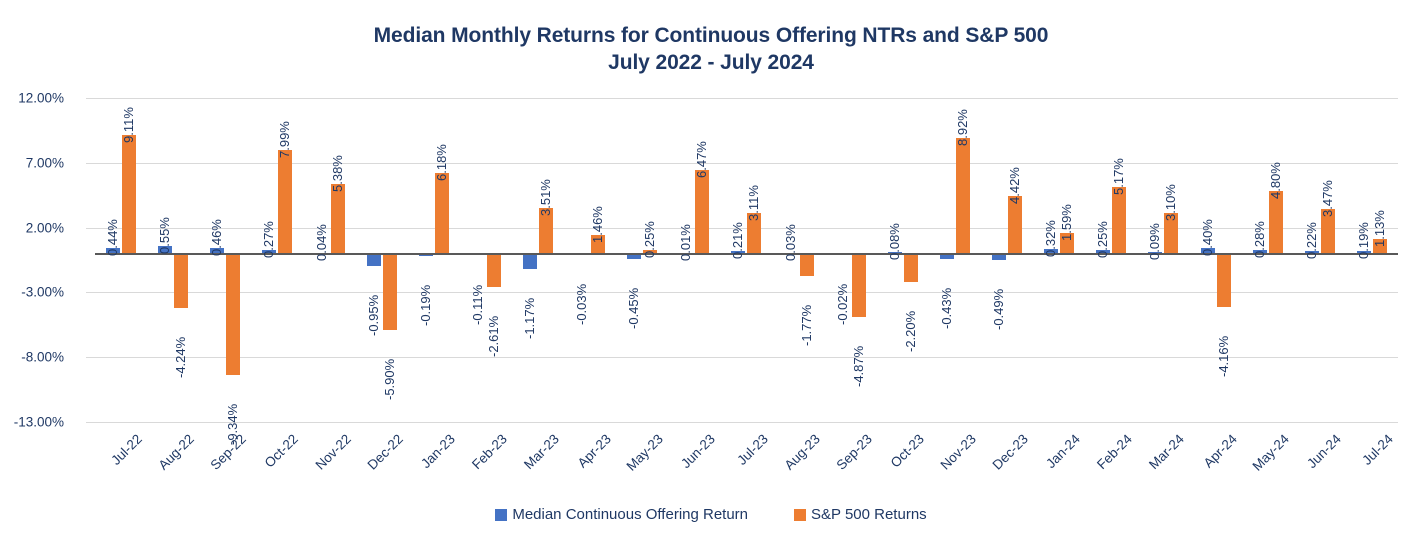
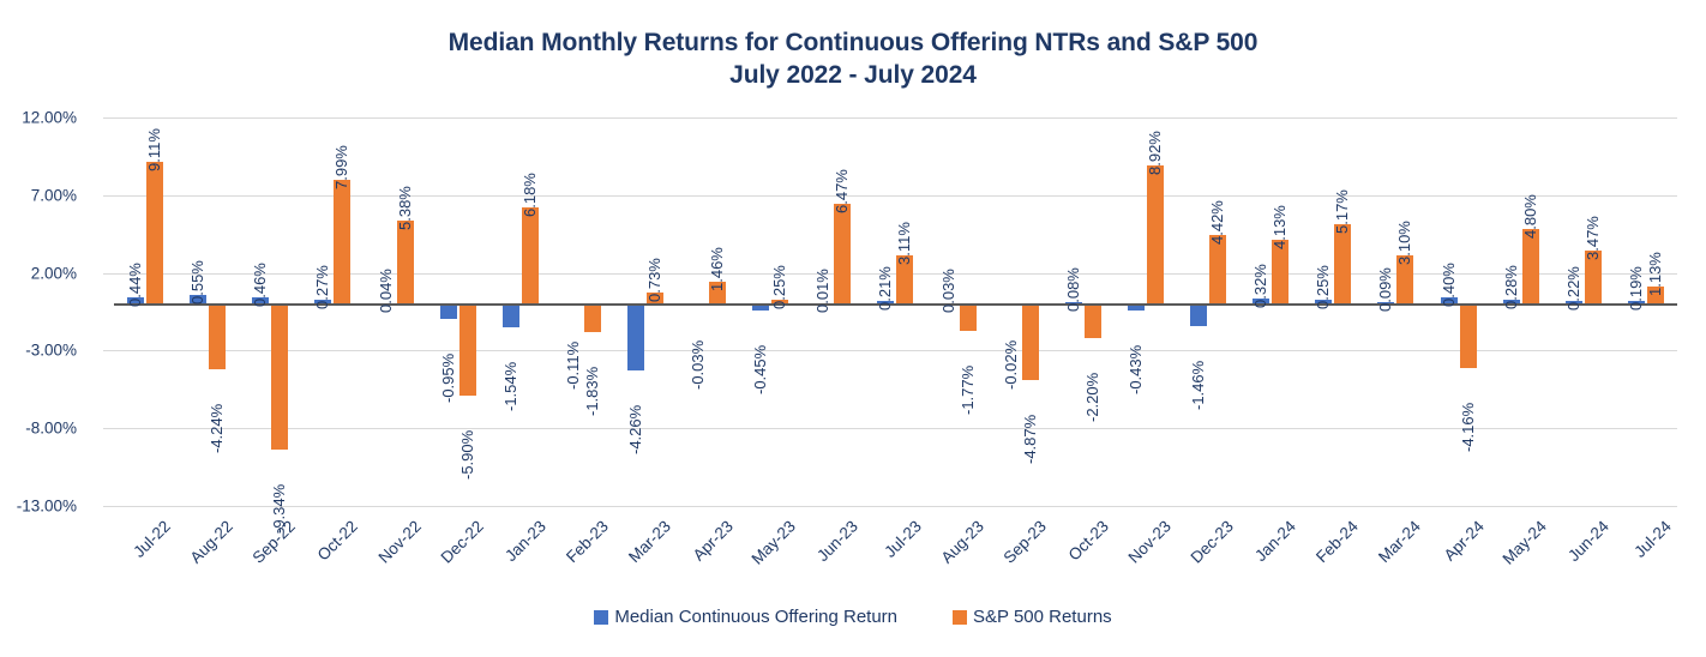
Median Continuous Offering Return/Jan-23: -0.19% -> -1.54%
S&P 500 Returns/Feb-23: -2.61% -> -1.83%
Median Continuous Offering Return/Mar-23: -1.17% -> -4.26%
S&P 500 Returns/Mar-23: 3.51% -> 0.73%
Median Continuous Offering Return/Dec-23: -0.49% -> -1.46%
S&P 500 Returns/Jan-24: 1.59% -> 4.13%
